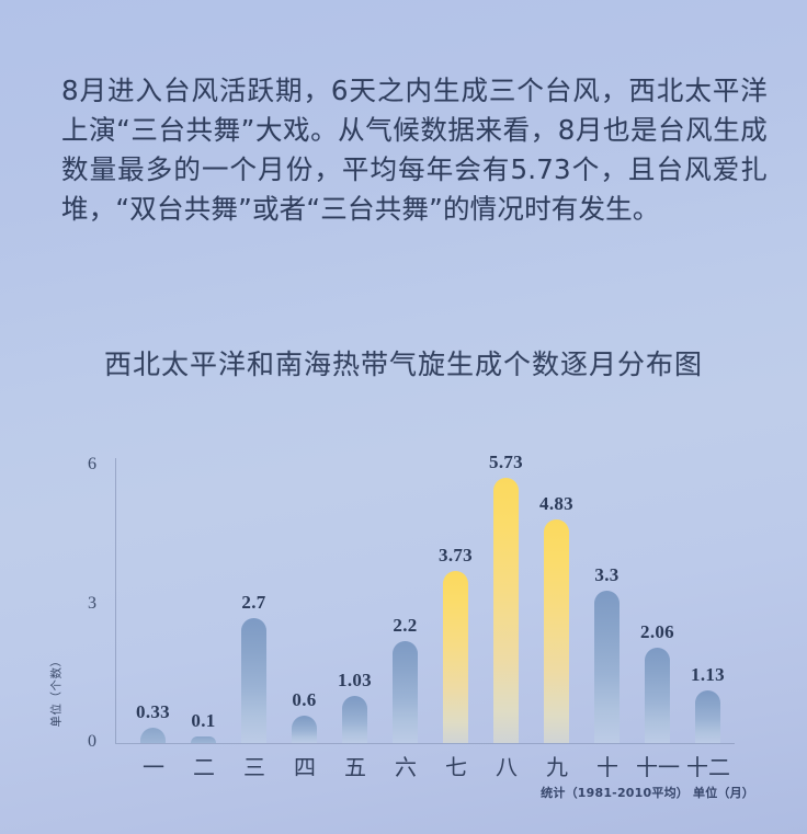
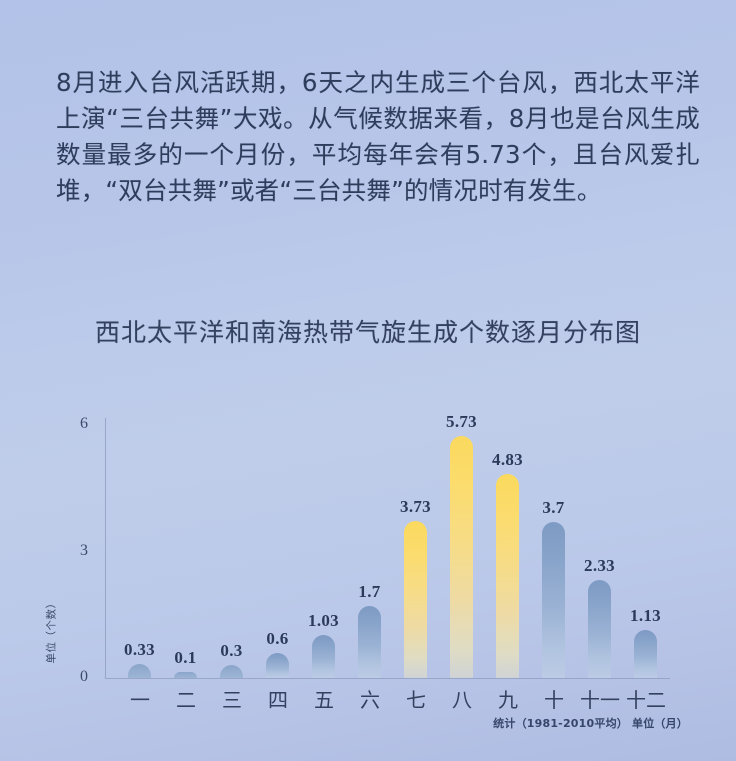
三: 2.7 -> 0.3
六: 2.2 -> 1.7
十: 3.3 -> 3.7
十一: 2.06 -> 2.33
